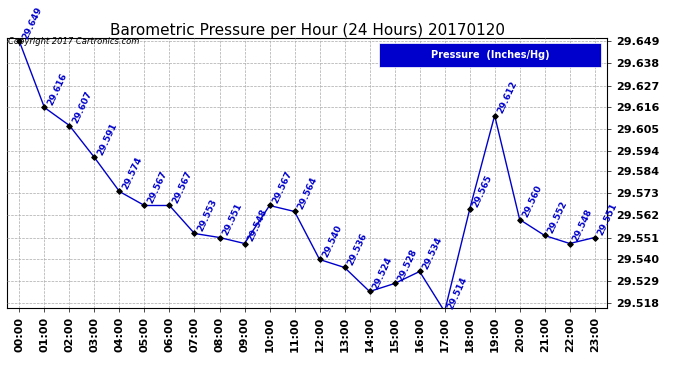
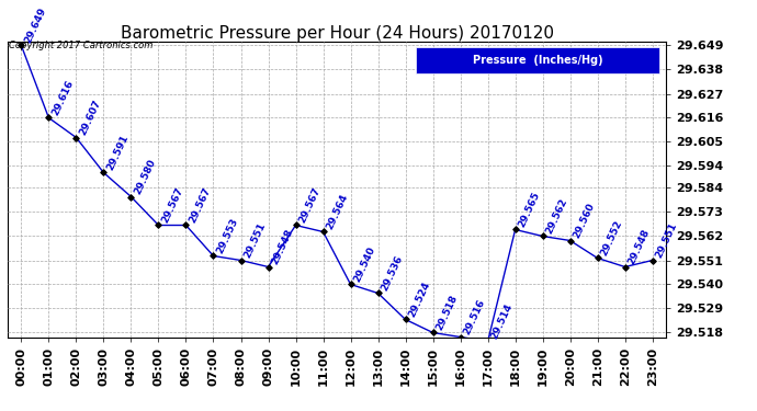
04:00: 29.574 -> 29.580
15:00: 29.528 -> 29.518
16:00: 29.534 -> 29.516
19:00: 29.612 -> 29.562
